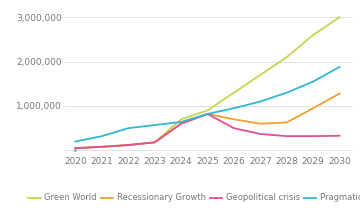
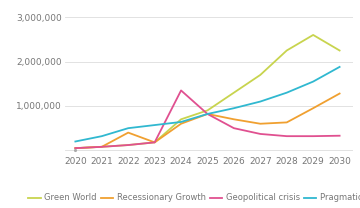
Recessionary Growth/2022: 120,000 -> 400,000
Geopolitical crisis/2024: 600,000 -> 1,350,000
Green World/2028: 2,100,000 -> 2,250,000
Green World/2030: 3,000,000 -> 2,250,000
